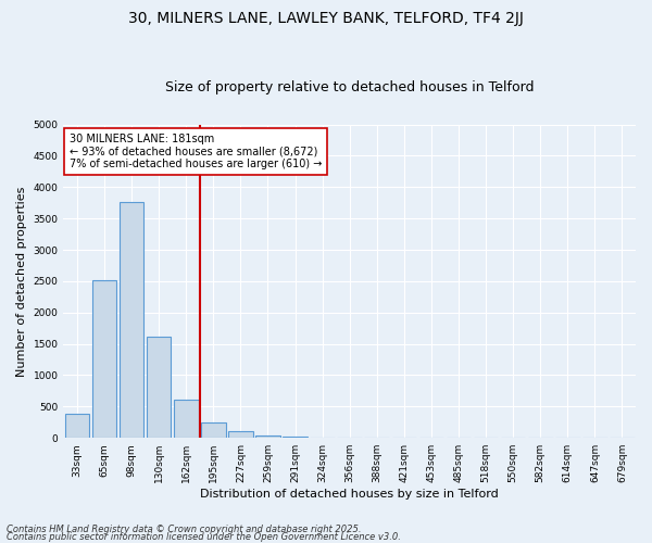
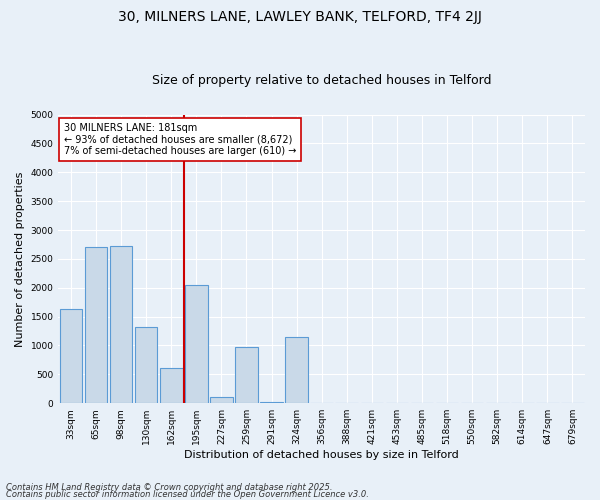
33sqm: 380 -> 1640
65sqm: 2520 -> 2700
98sqm: 3760 -> 2720
130sqm: 1620 -> 1320
195sqm: 240 -> 2040
259sqm: 40 -> 980
324sqm: 0 -> 1140
